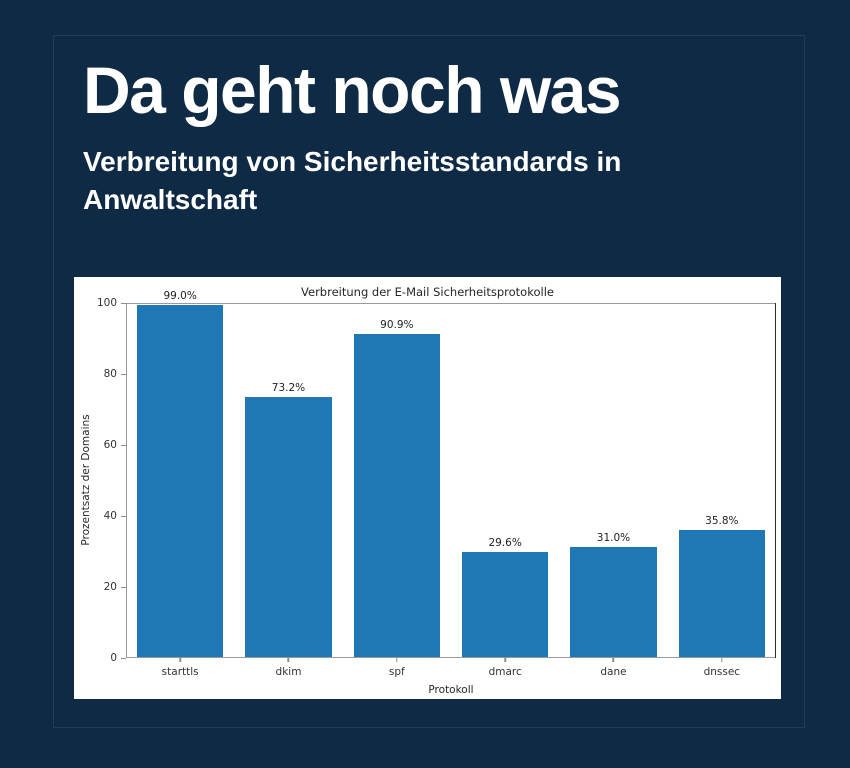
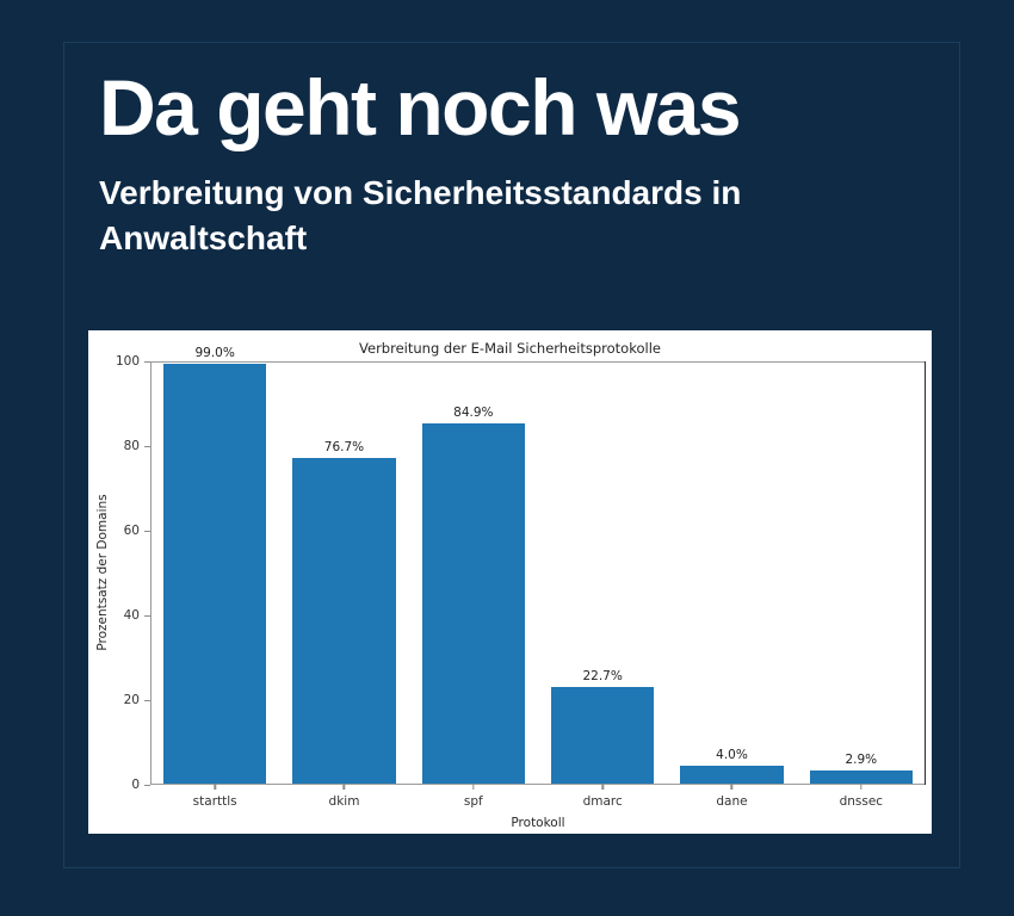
dkim: 73.2% -> 76.7%
spf: 90.9% -> 84.9%
dmarc: 29.6% -> 22.7%
dane: 31.0% -> 4.0%
dnssec: 35.8% -> 2.9%
